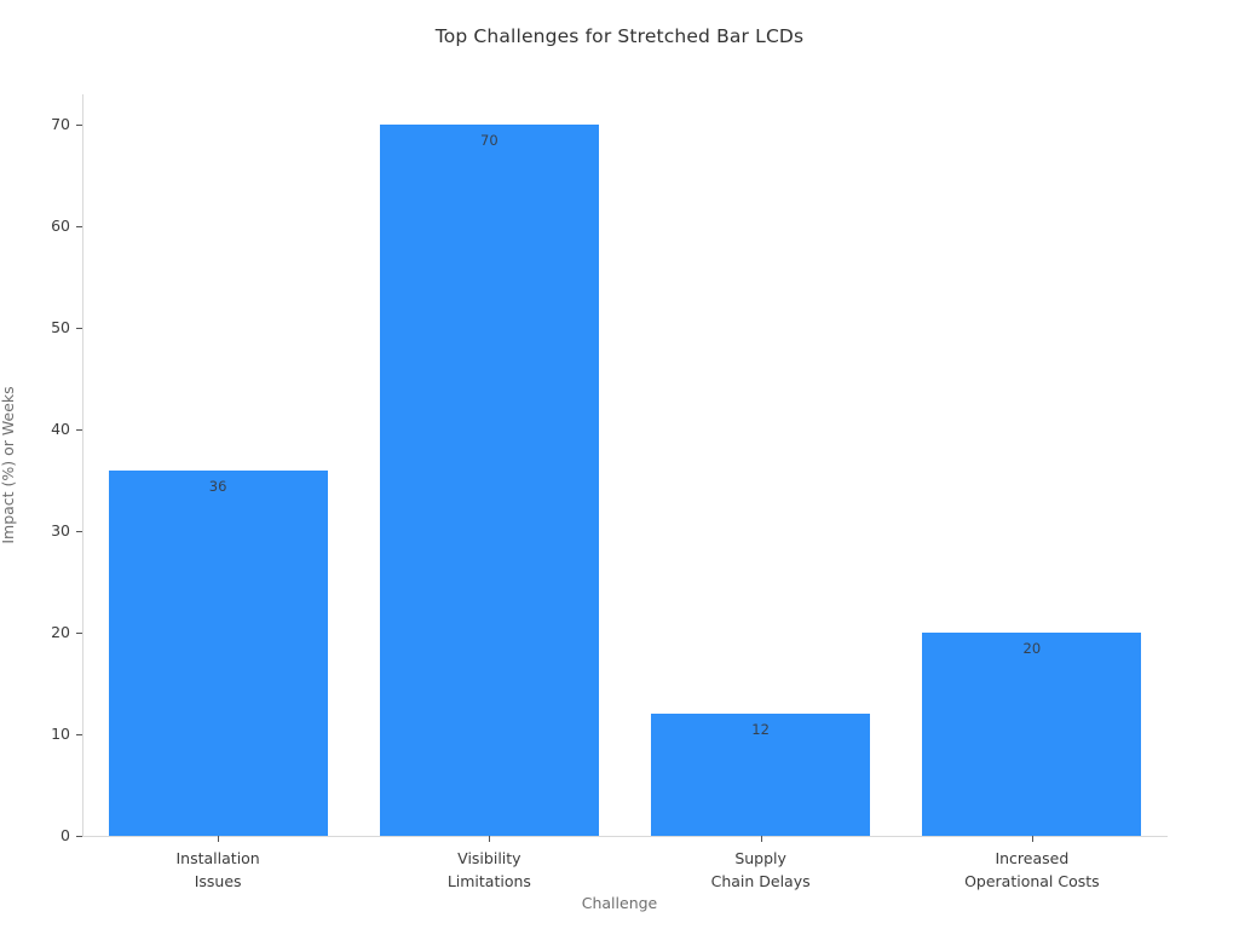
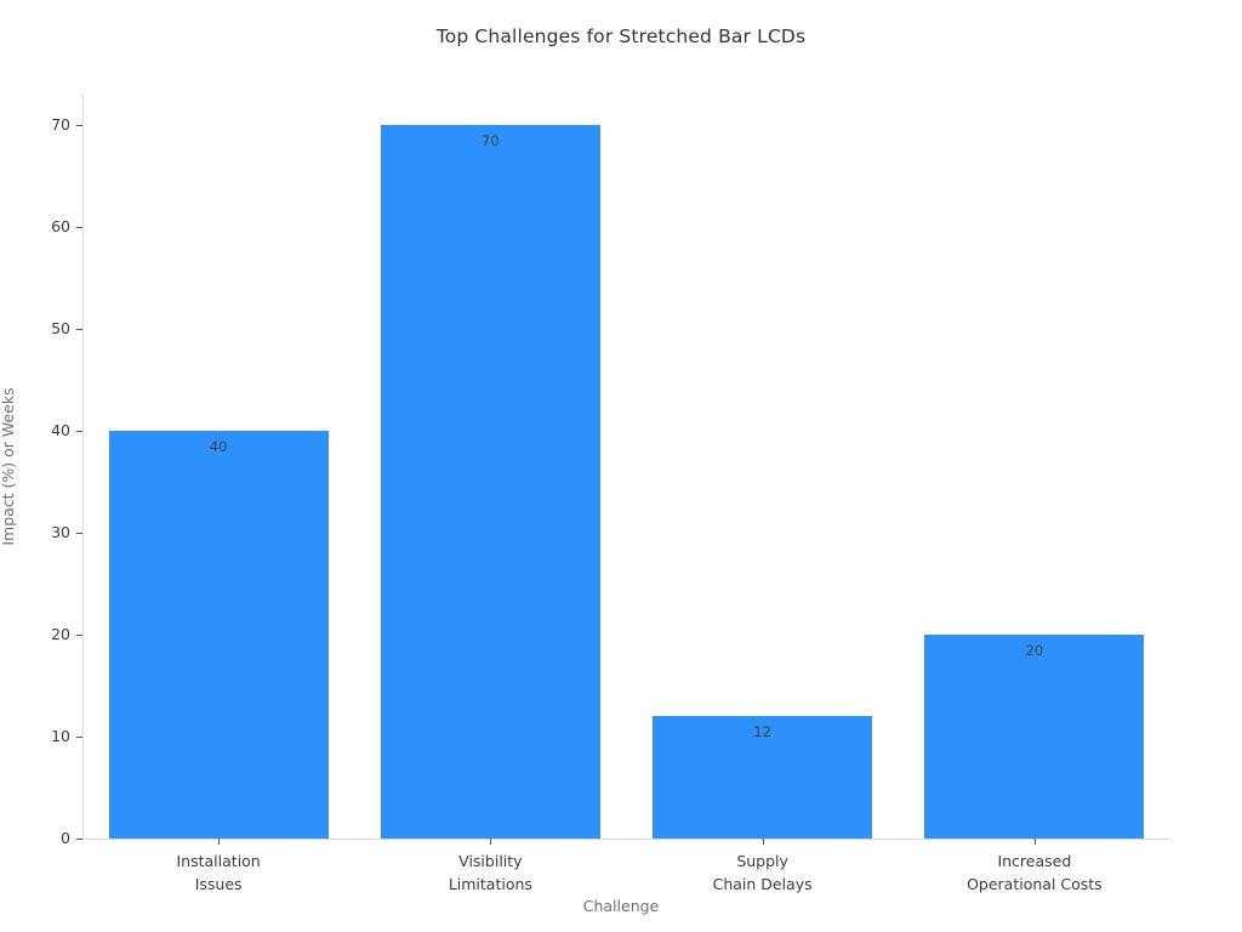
Installation Issues: 36 -> 40
